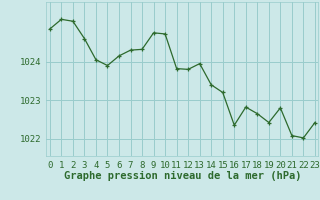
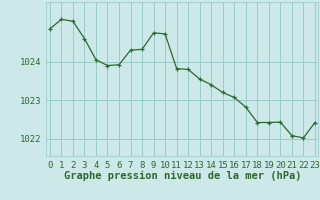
6: 1024.15 -> 1023.92
13: 1023.95 -> 1023.55
16: 1022.35 -> 1023.07
18: 1022.65 -> 1022.42
20: 1022.80 -> 1022.43
